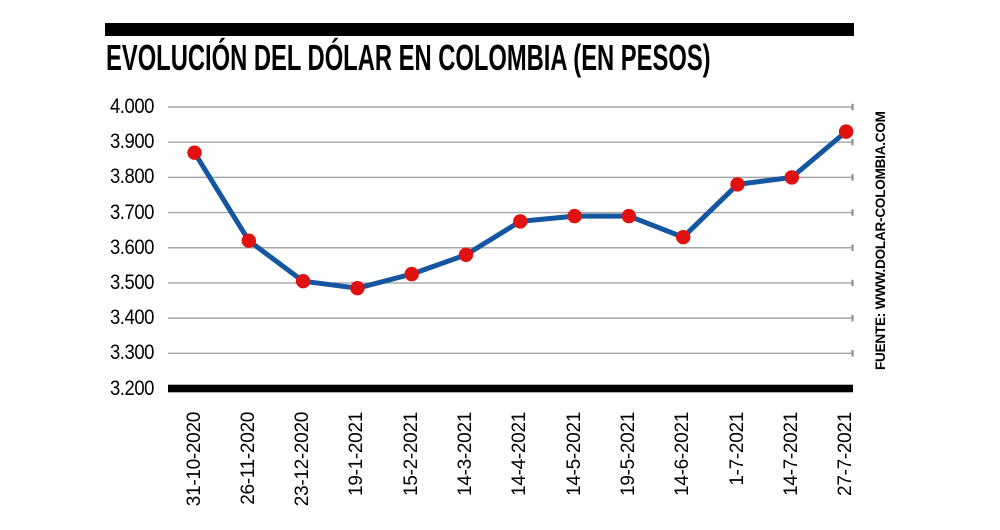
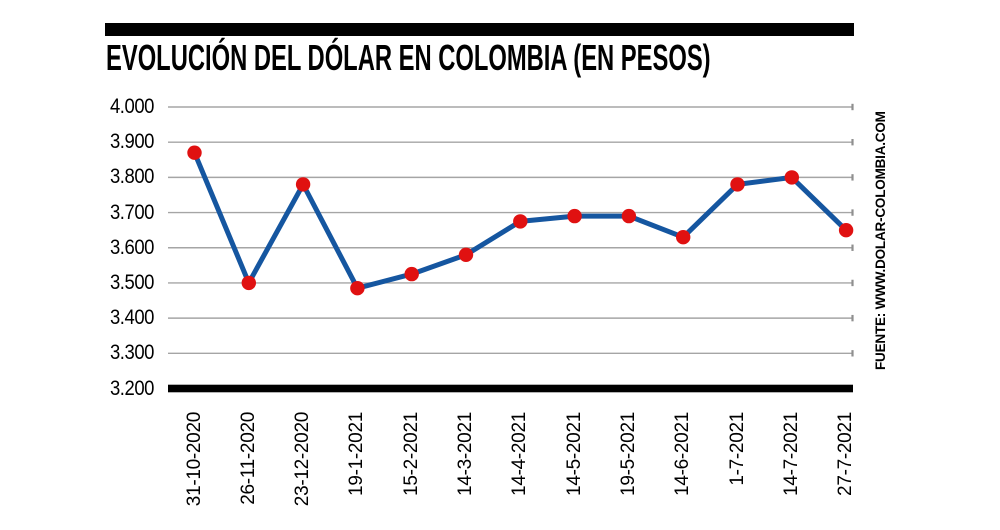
26-11-2020: 3620 -> 3500
23-12-2020: 3500 -> 3780
27-7-2021: 3930 -> 3650
